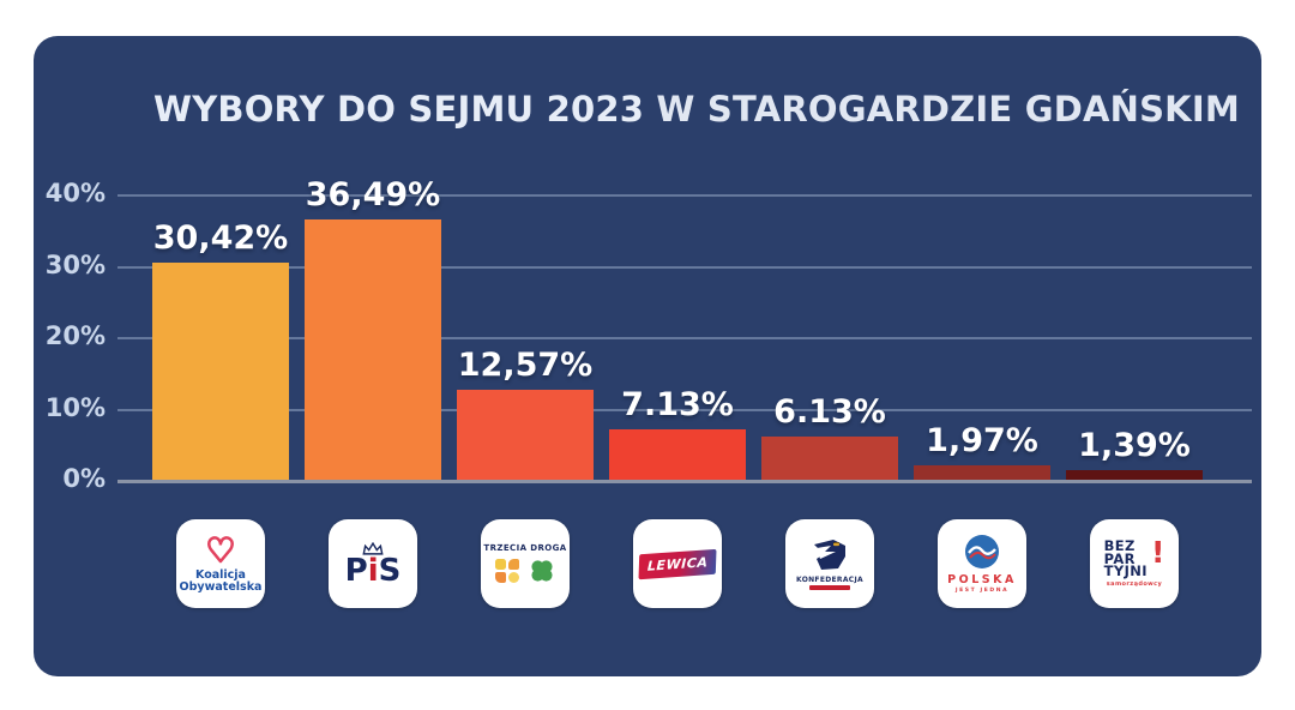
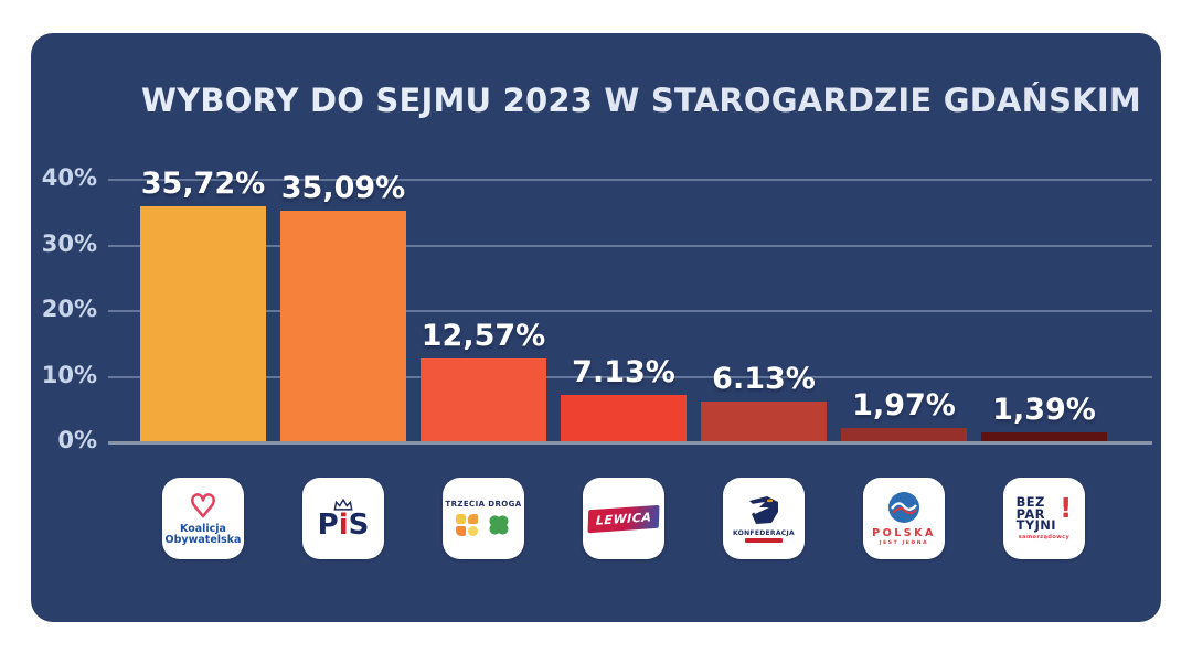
Koalicja Obywatelska: 30,42% -> 35,72%
PiS: 36,49% -> 35,09%
